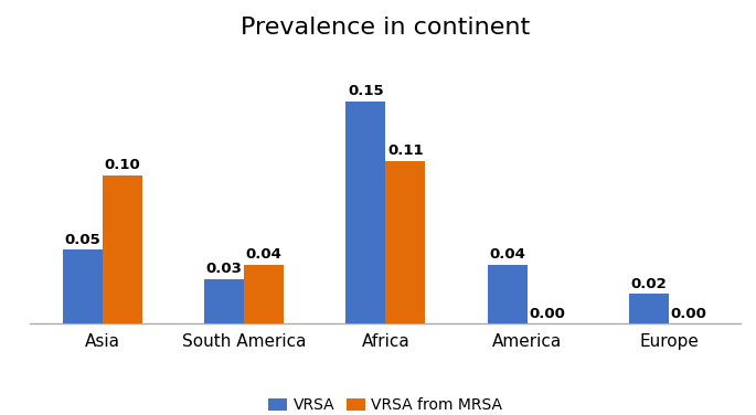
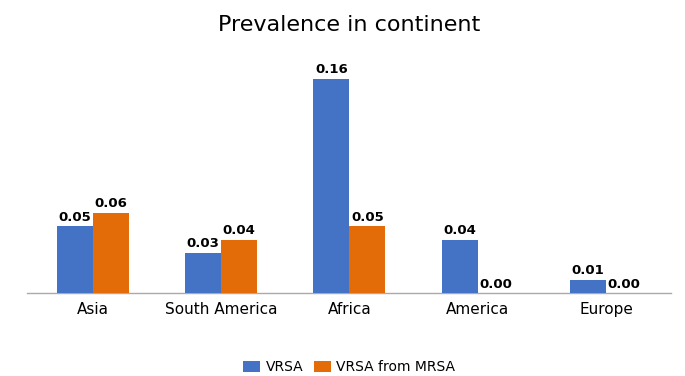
VRSA from MRSA/Asia: 0.10 -> 0.06
VRSA/Africa: 0.15 -> 0.16
VRSA from MRSA/Africa: 0.11 -> 0.05
VRSA/Europe: 0.02 -> 0.01
